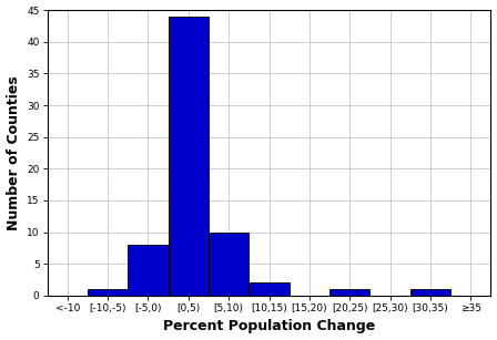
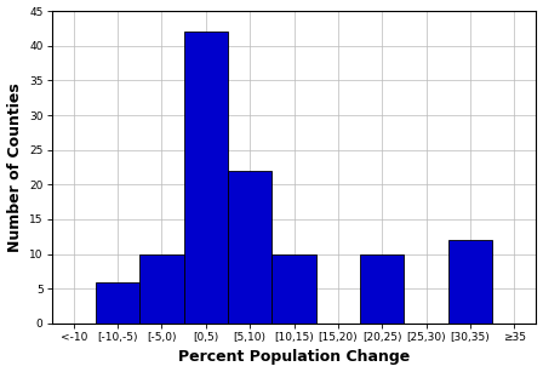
[-10,-5): 1 -> 6
[-5,0): 8 -> 10
[0,5): 44 -> 42
[5,10): 10 -> 22
[10,15): 2 -> 10
[20,25): 1 -> 10
[30,35): 1 -> 12
